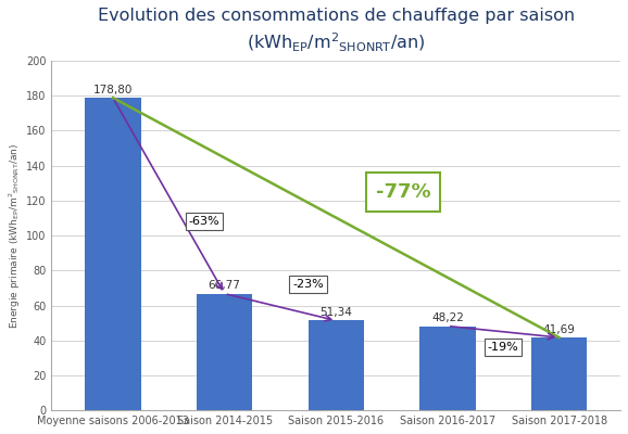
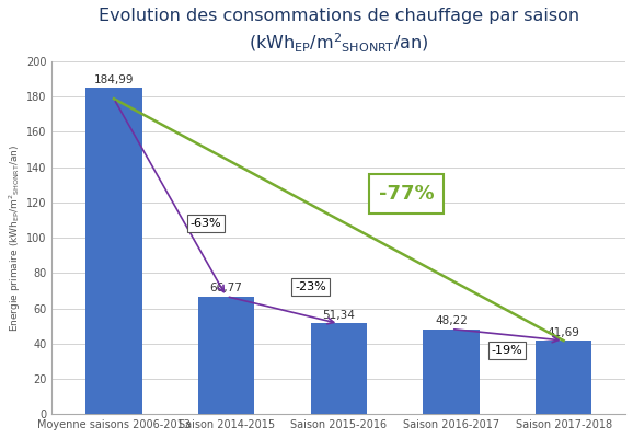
Moyenne saisons 2006-2013: 178,80 -> 184,99
